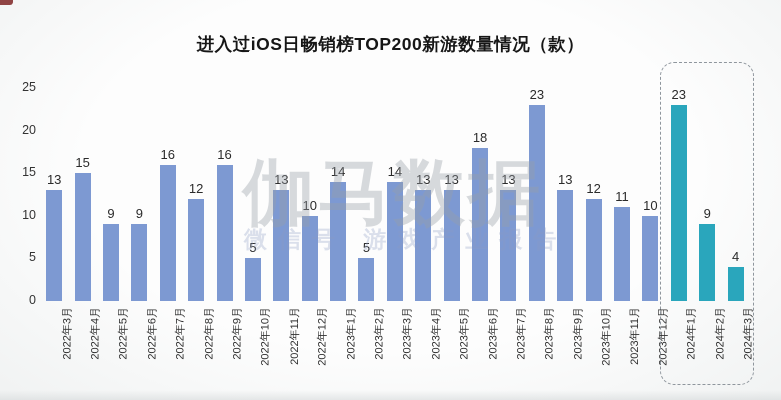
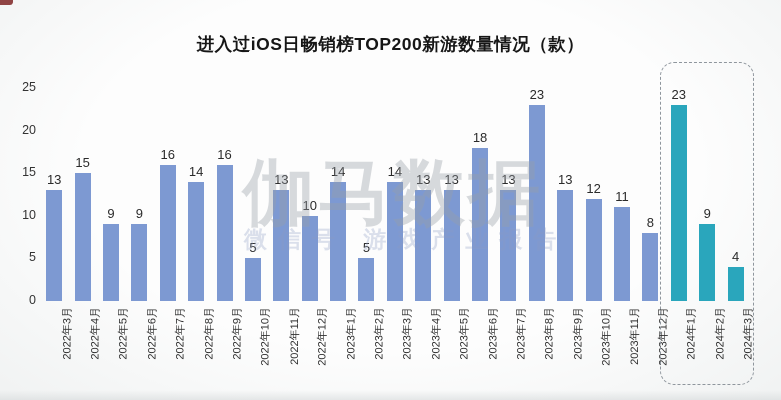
2022年8月: 12 -> 14
2023年12月: 10 -> 8
